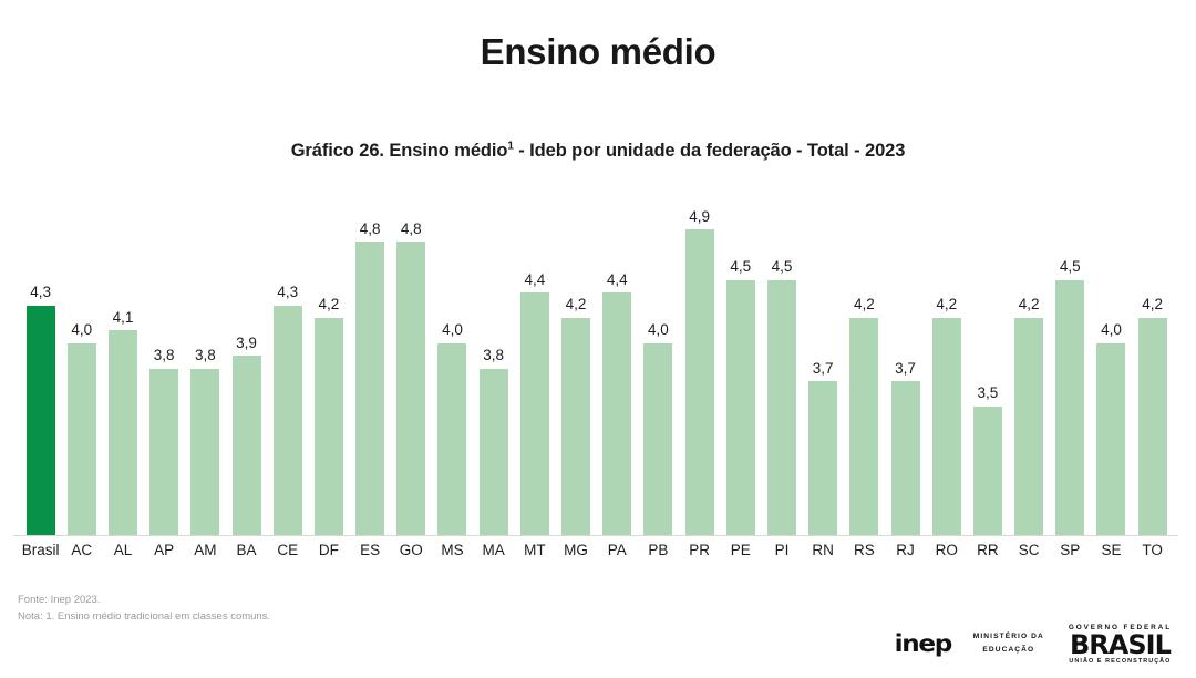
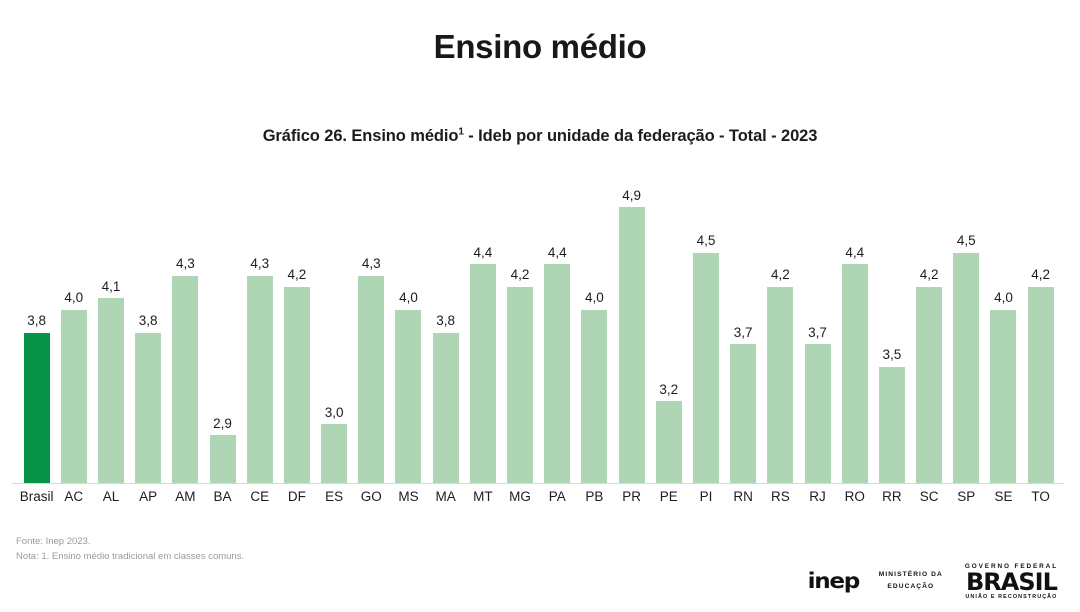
Brasil: 4,3 -> 3,8
AM: 3,8 -> 4,3
BA: 3,9 -> 2,9
ES: 4,8 -> 3,0
GO: 4,8 -> 4,3
PE: 4,5 -> 3,2
RO: 4,2 -> 4,4
